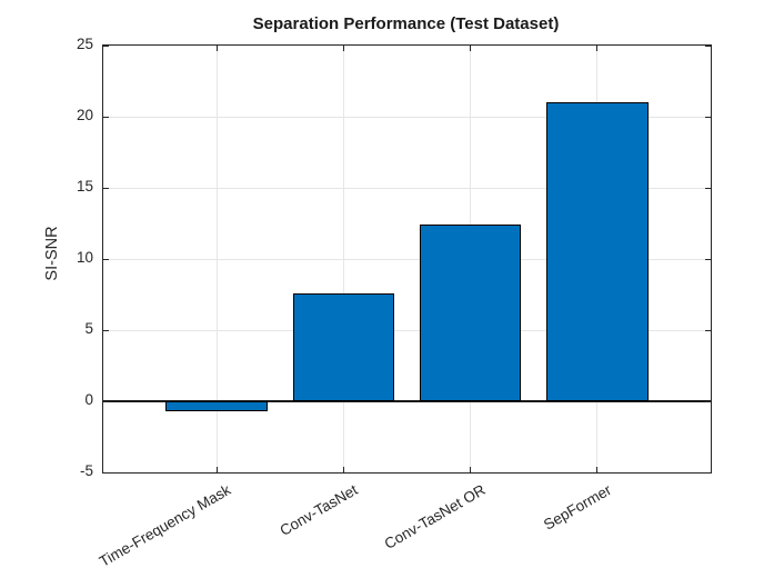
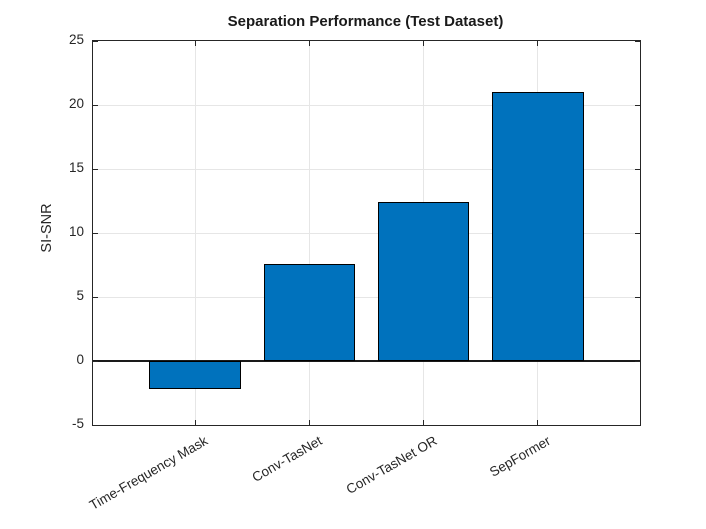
Time-Frequency Mask: -0.7 -> -2.2
